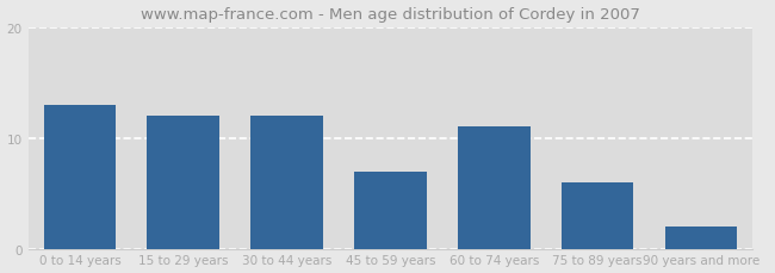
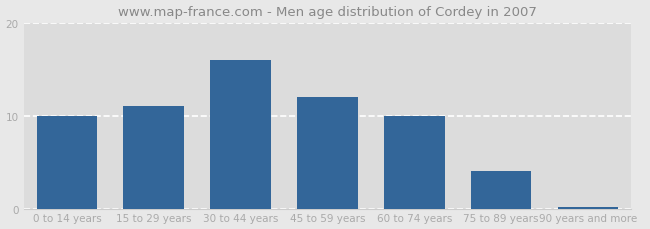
0 to 14 years: 13.0 -> 10.0
15 to 29 years: 12.0 -> 11.0
30 to 44 years: 12.0 -> 16.0
45 to 59 years: 7.0 -> 12.0
60 to 74 years: 11.0 -> 10.0
75 to 89 years: 6.0 -> 4.0
90 years and more: 2.0 -> 0.2
